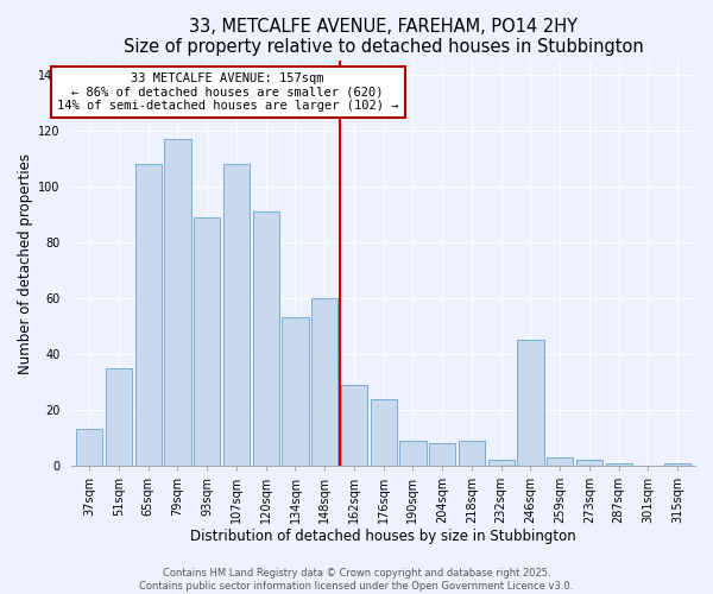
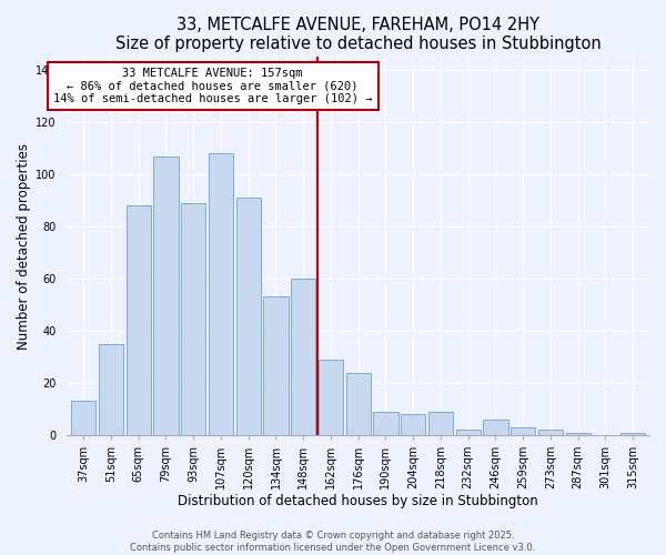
65sqm: 108 -> 88
79sqm: 117 -> 107
246sqm: 45 -> 6
